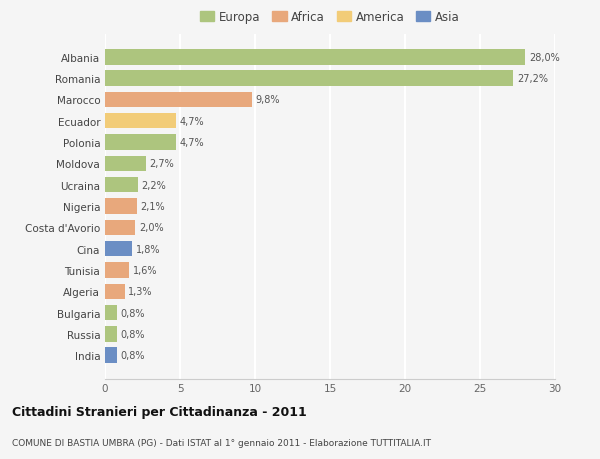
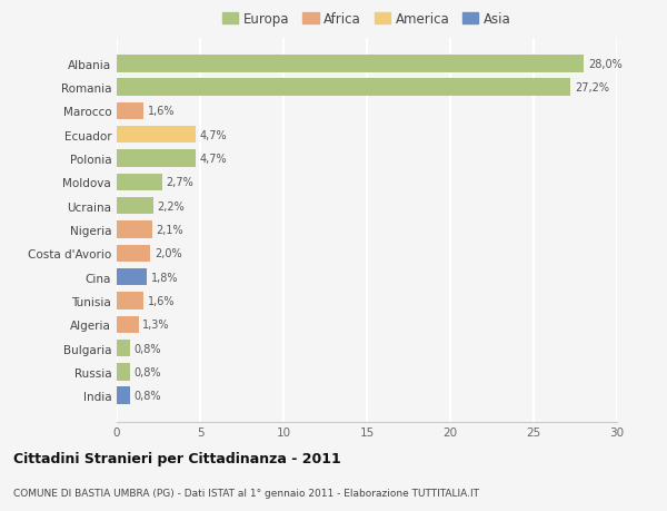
Marocco: 9,8% -> 1,6%
